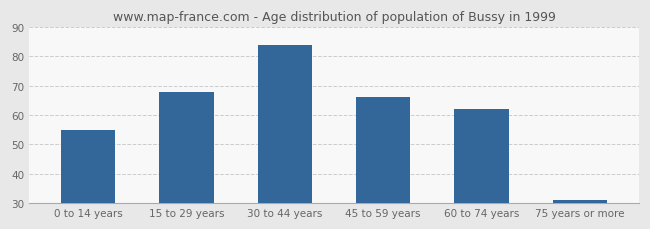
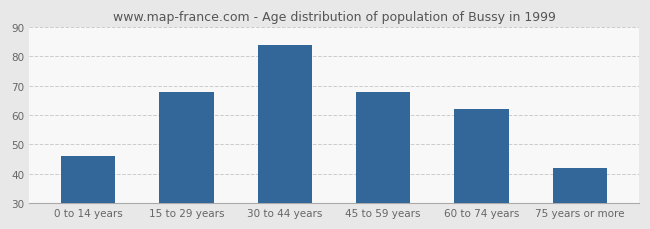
0 to 14 years: 55 -> 46
45 to 59 years: 66 -> 68
75 years or more: 31 -> 42
